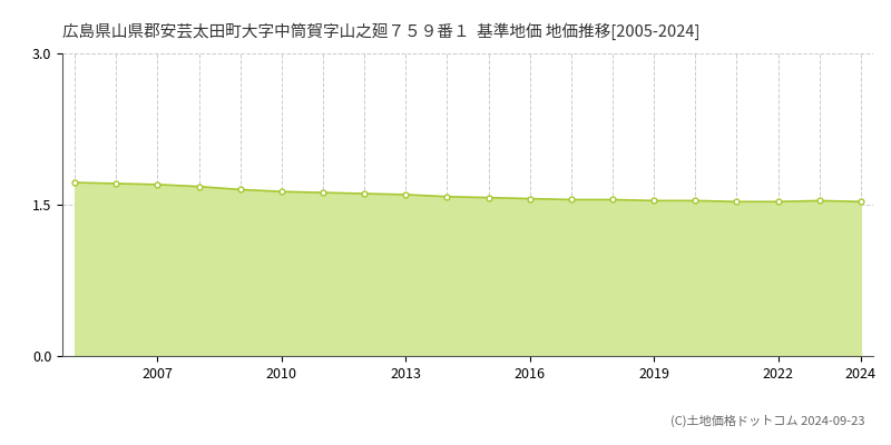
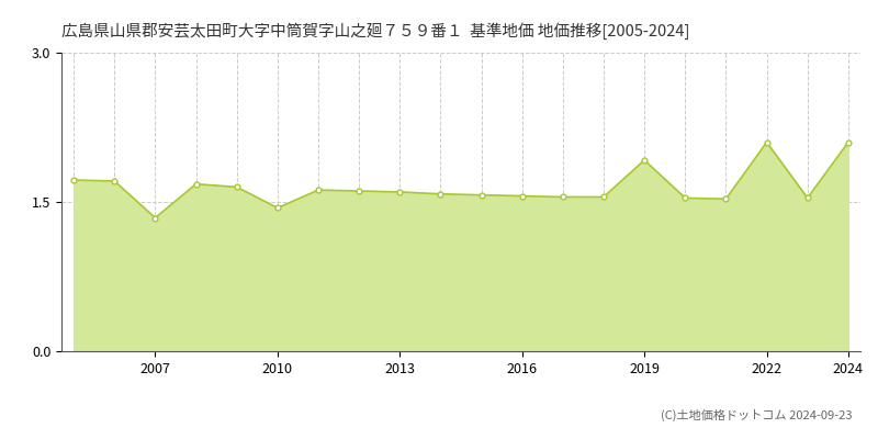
2007: 1.70 -> 1.34
2010: 1.63 -> 1.44
2019: 1.54 -> 1.92
2022: 1.53 -> 2.10
2024: 1.53 -> 2.10
